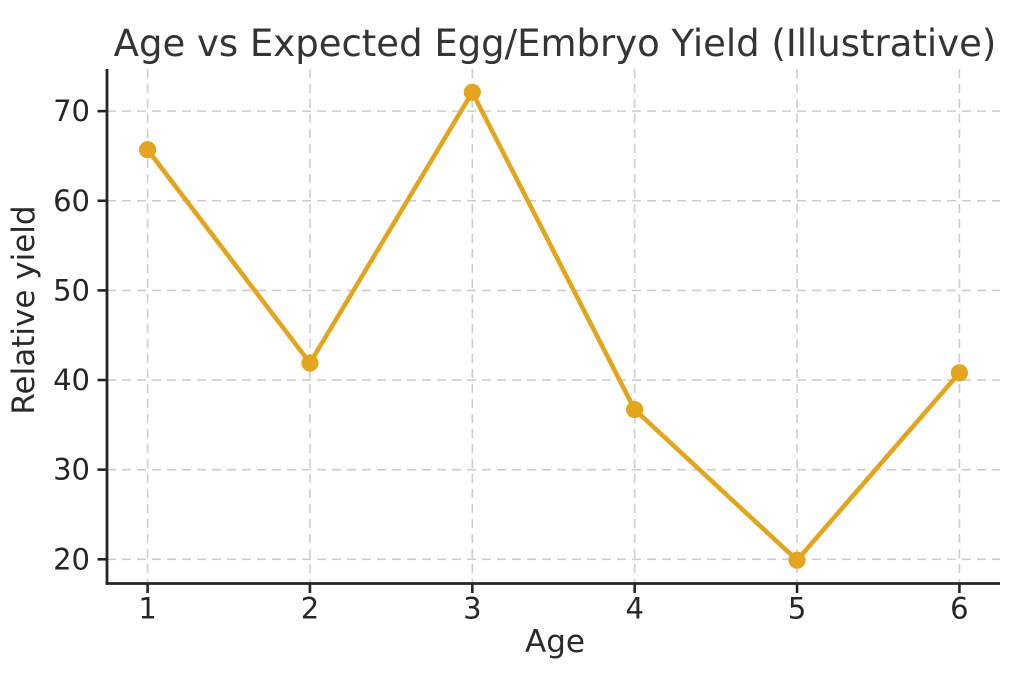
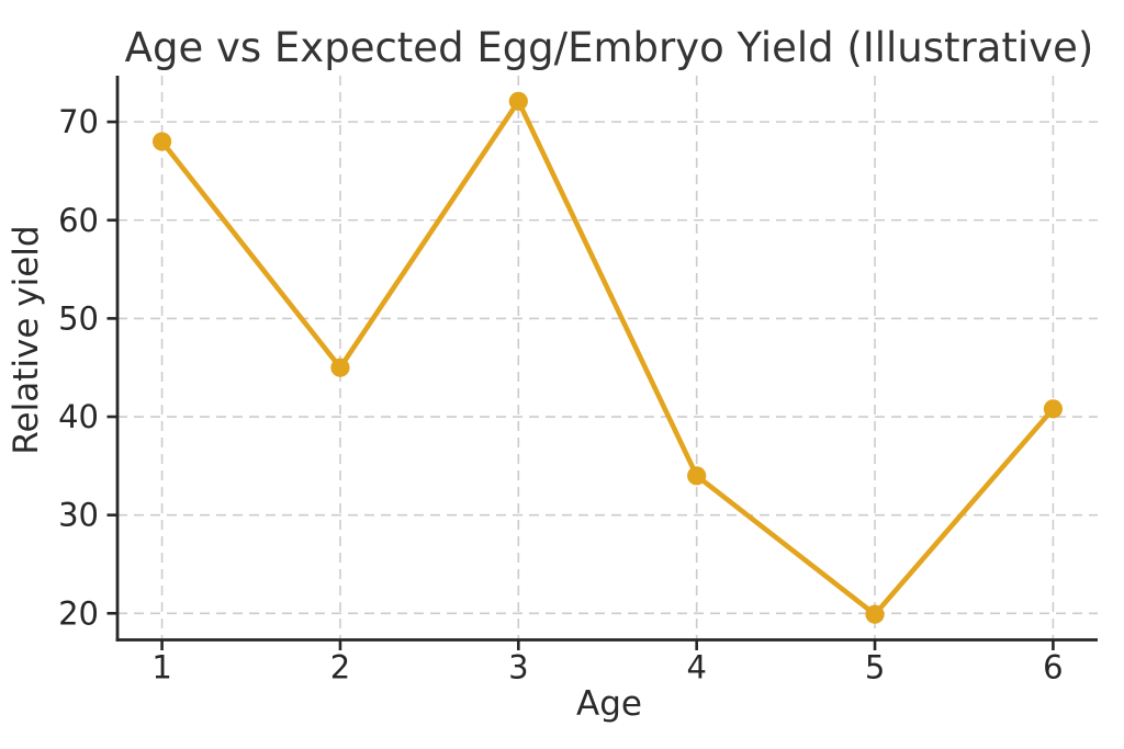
1: 66 -> 68
2: 42 -> 45
4: 37 -> 34
